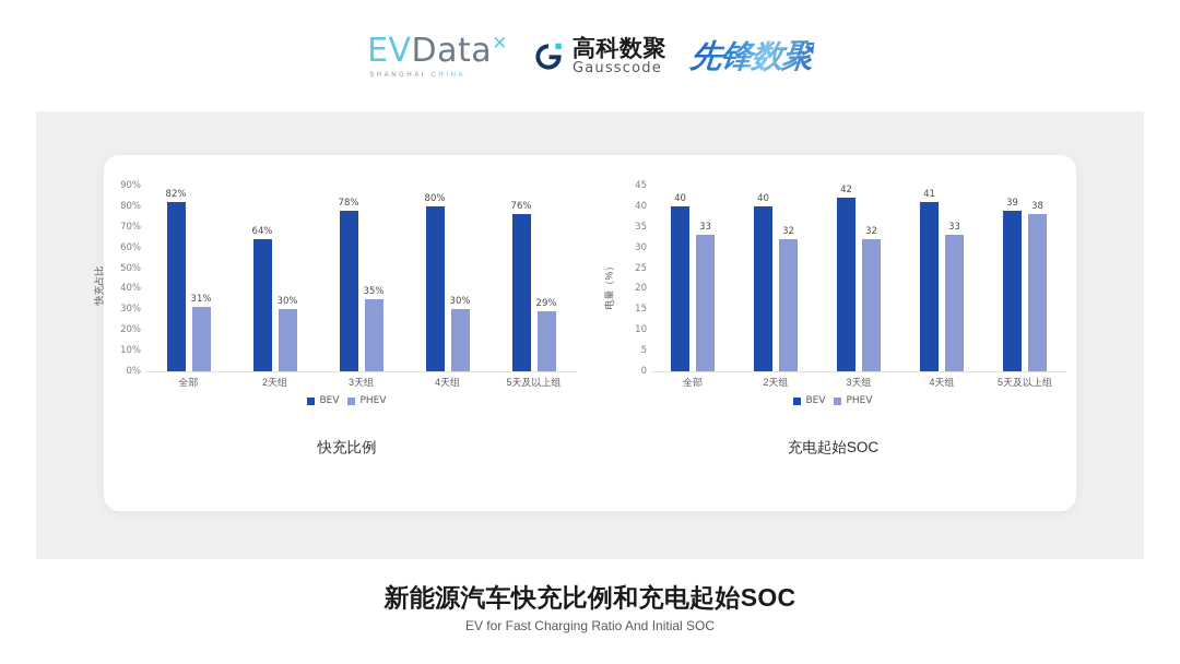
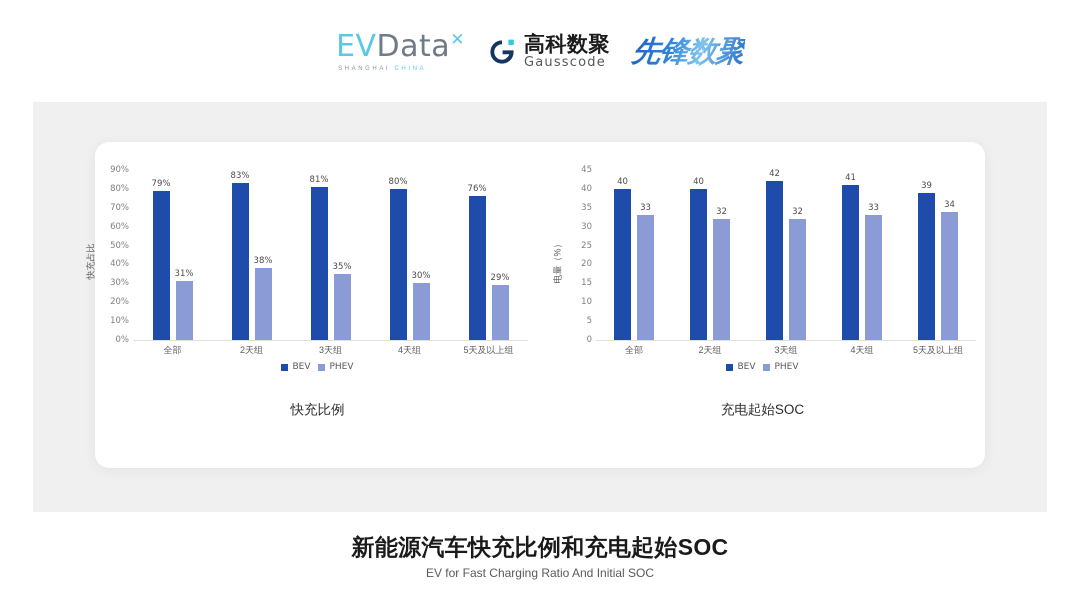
快充比例/BEV/全部: 82% -> 79%
快充比例/BEV/2天组: 64% -> 83%
快充比例/PHEV/2天组: 30% -> 38%
快充比例/BEV/3天组: 78% -> 81%
充电起始SOC/PHEV/5天及以上组: 38 -> 34
